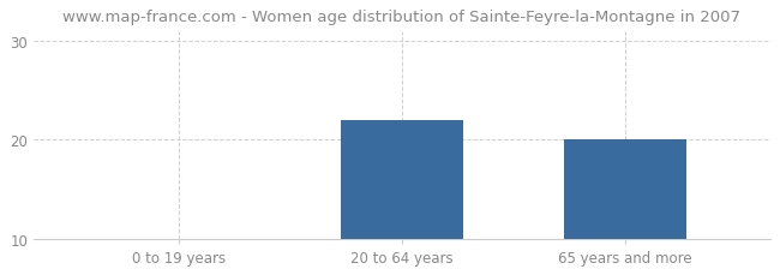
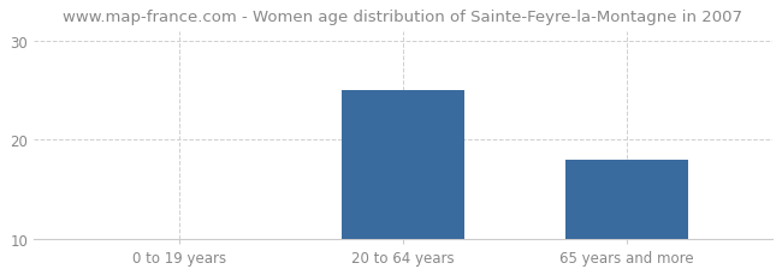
20 to 64 years: 22 -> 25
65 years and more: 20 -> 18
